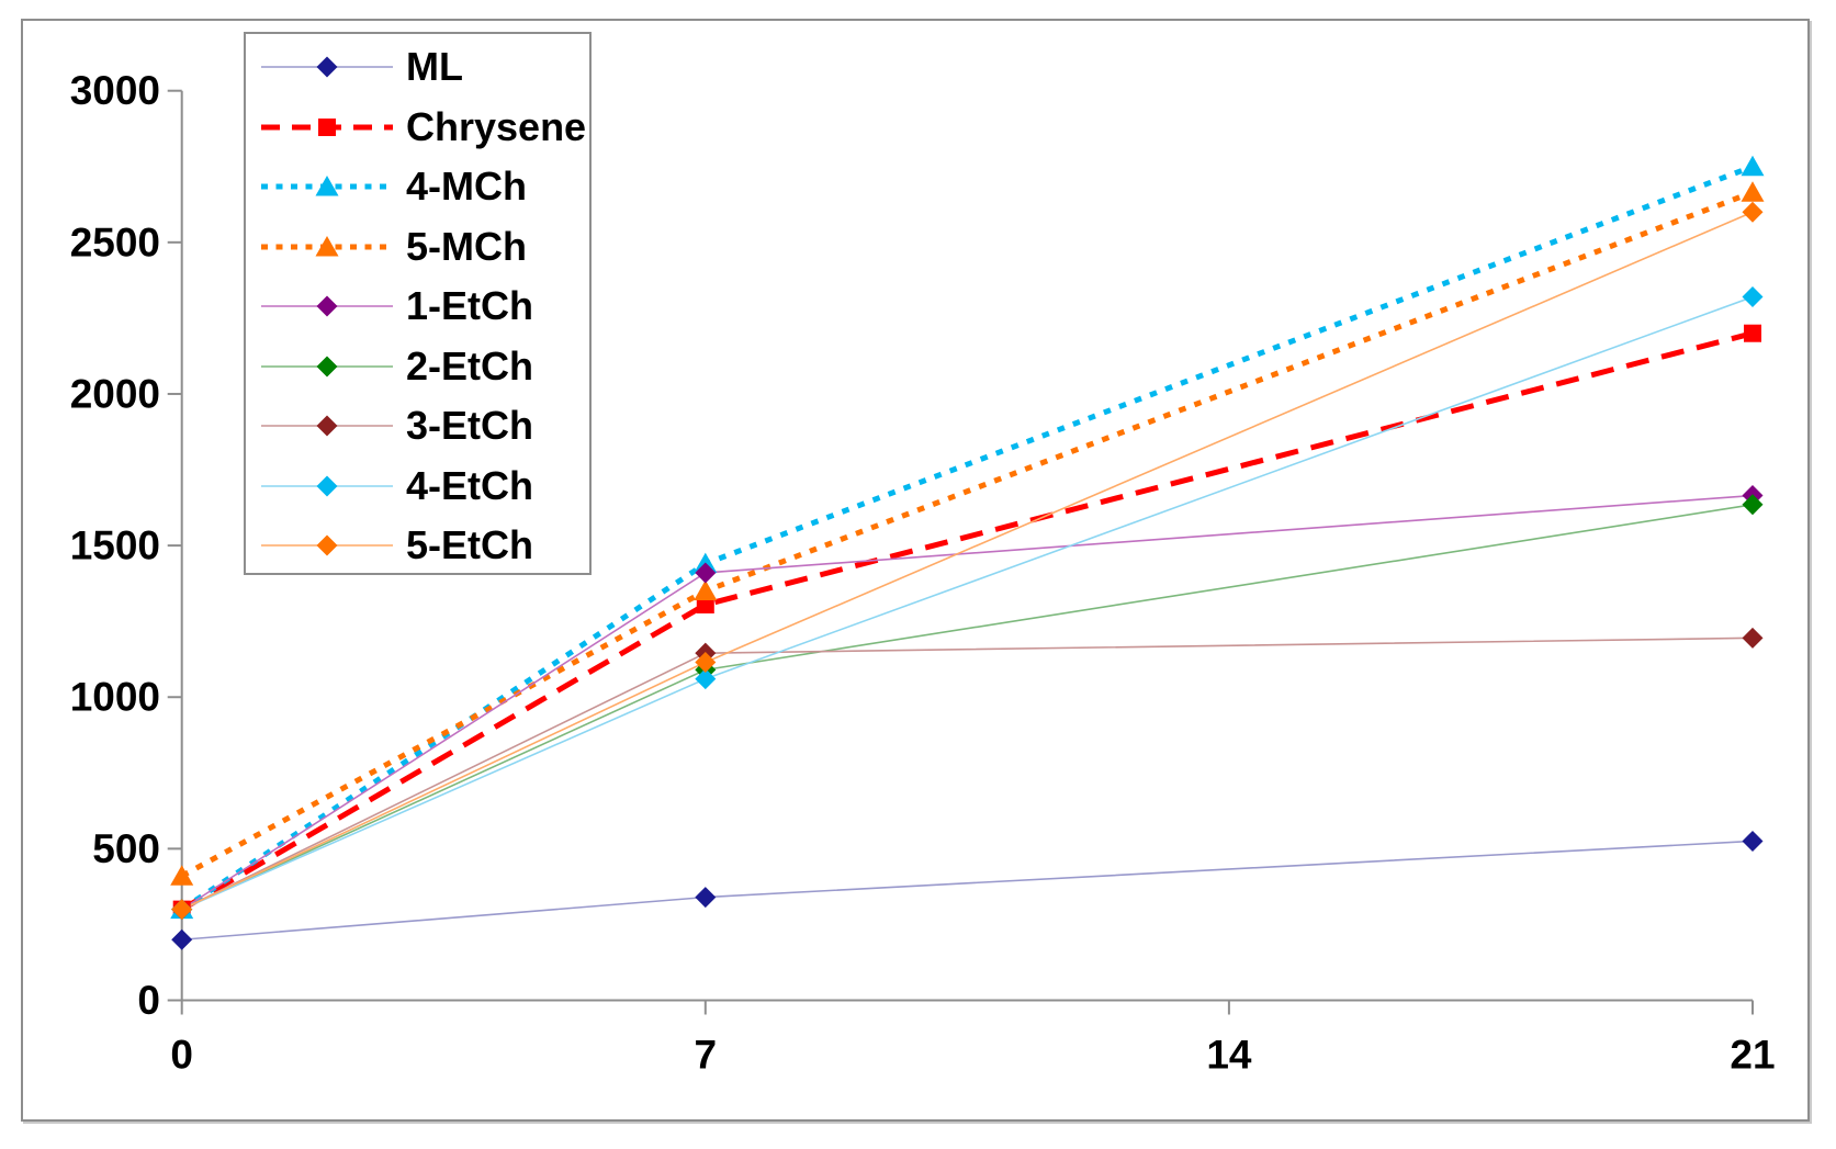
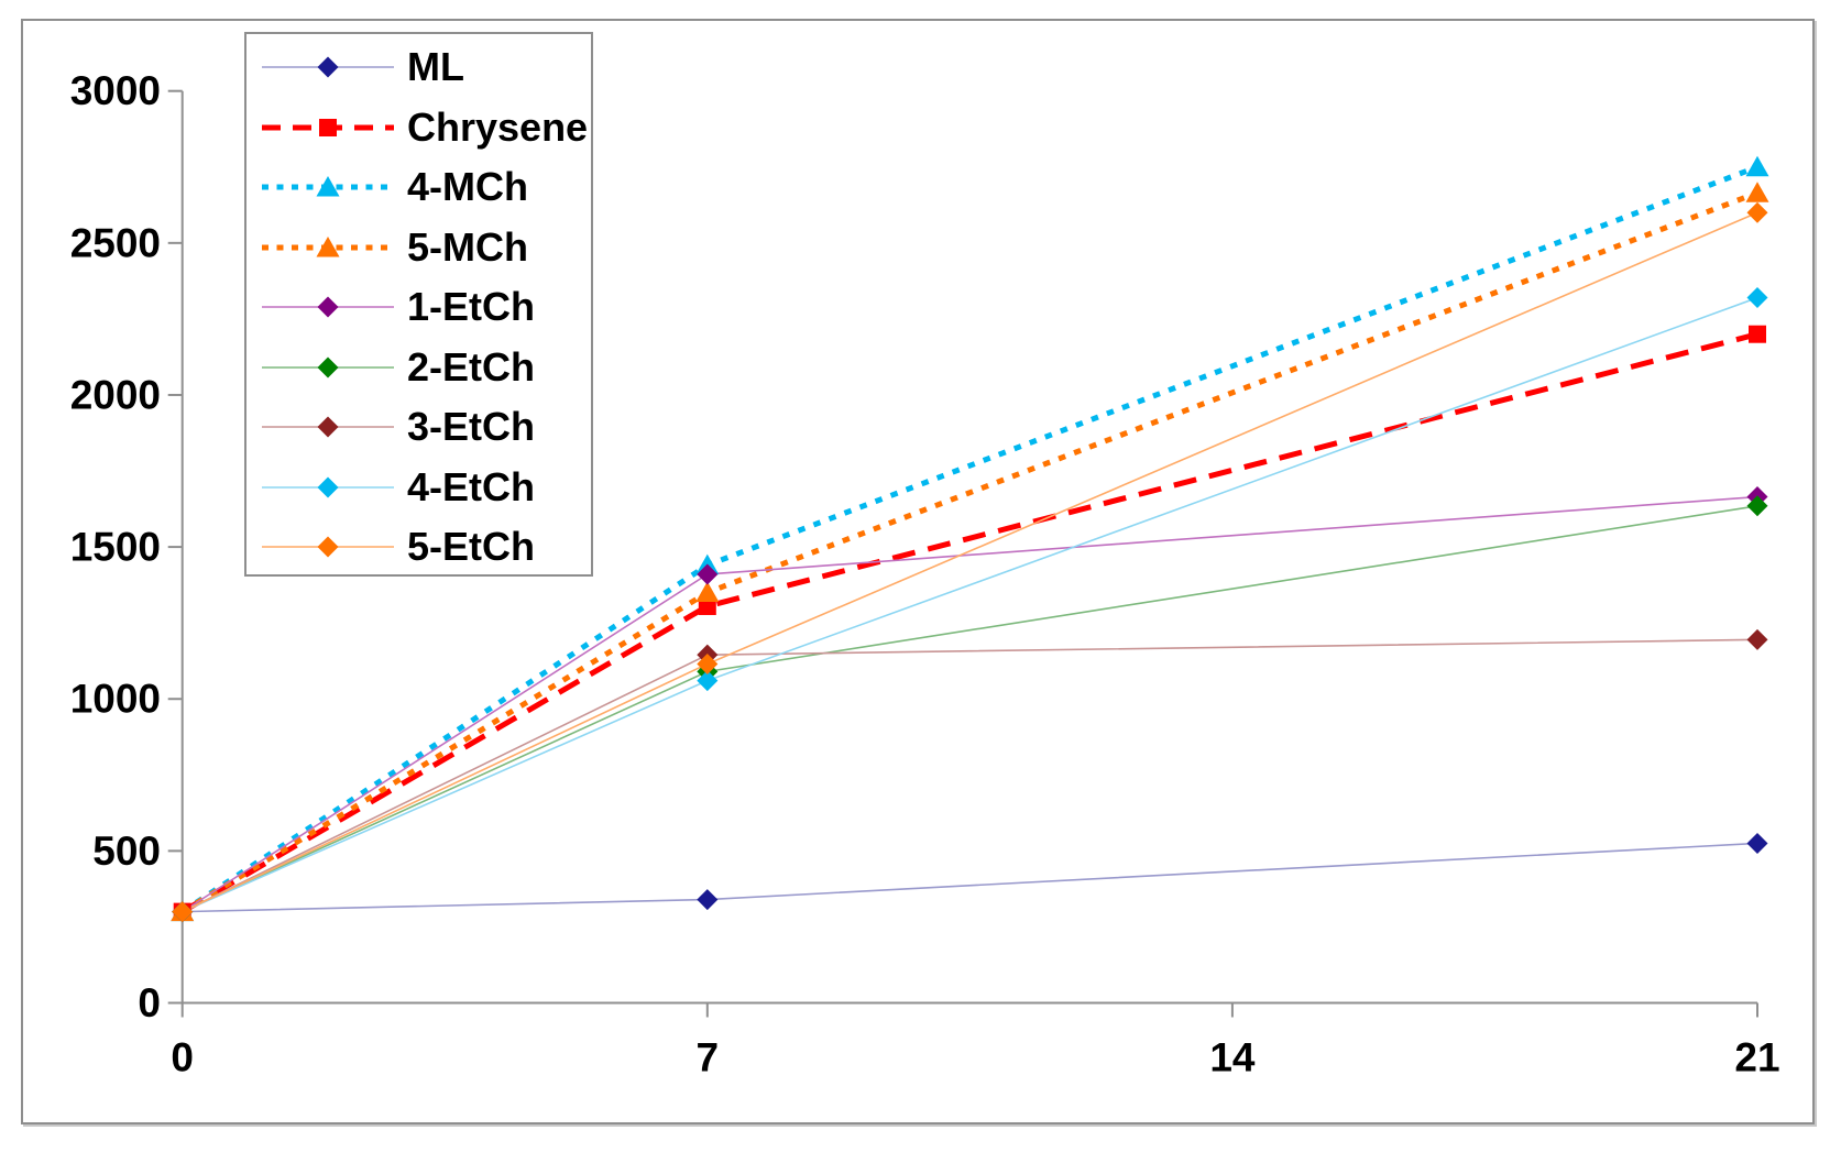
ML/0: 200 -> 300
5-MCh/0: 410 -> 300
